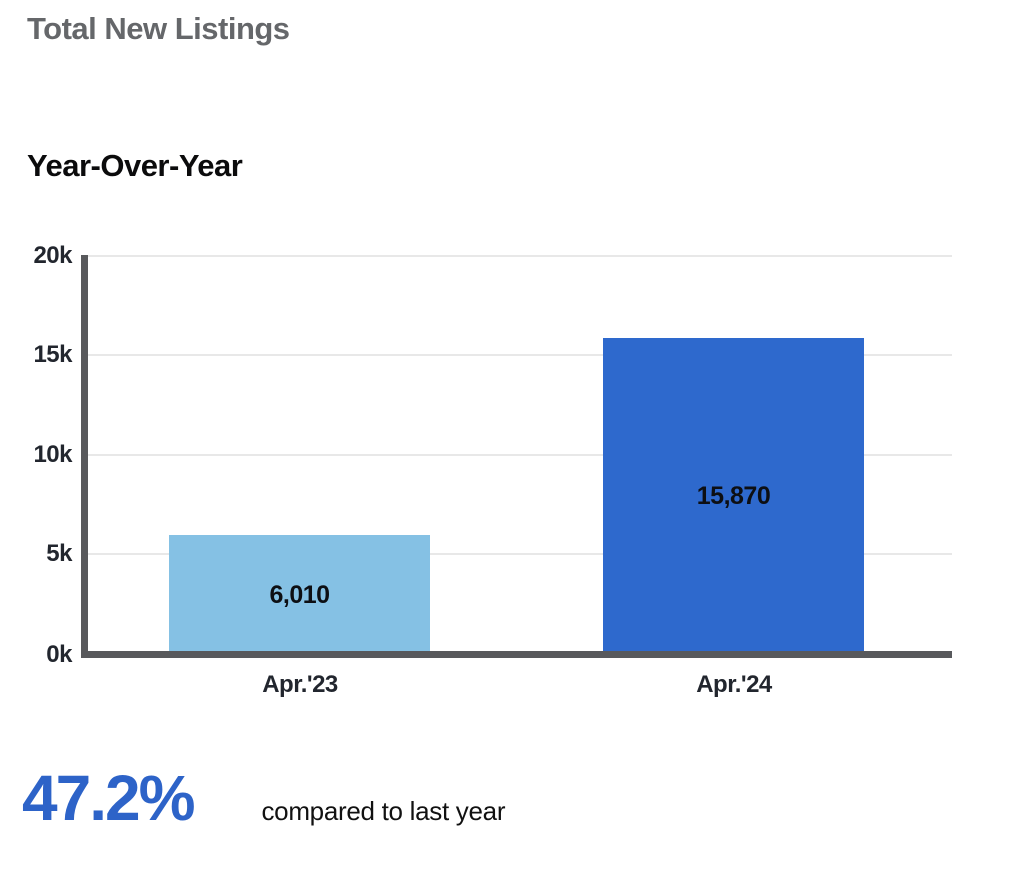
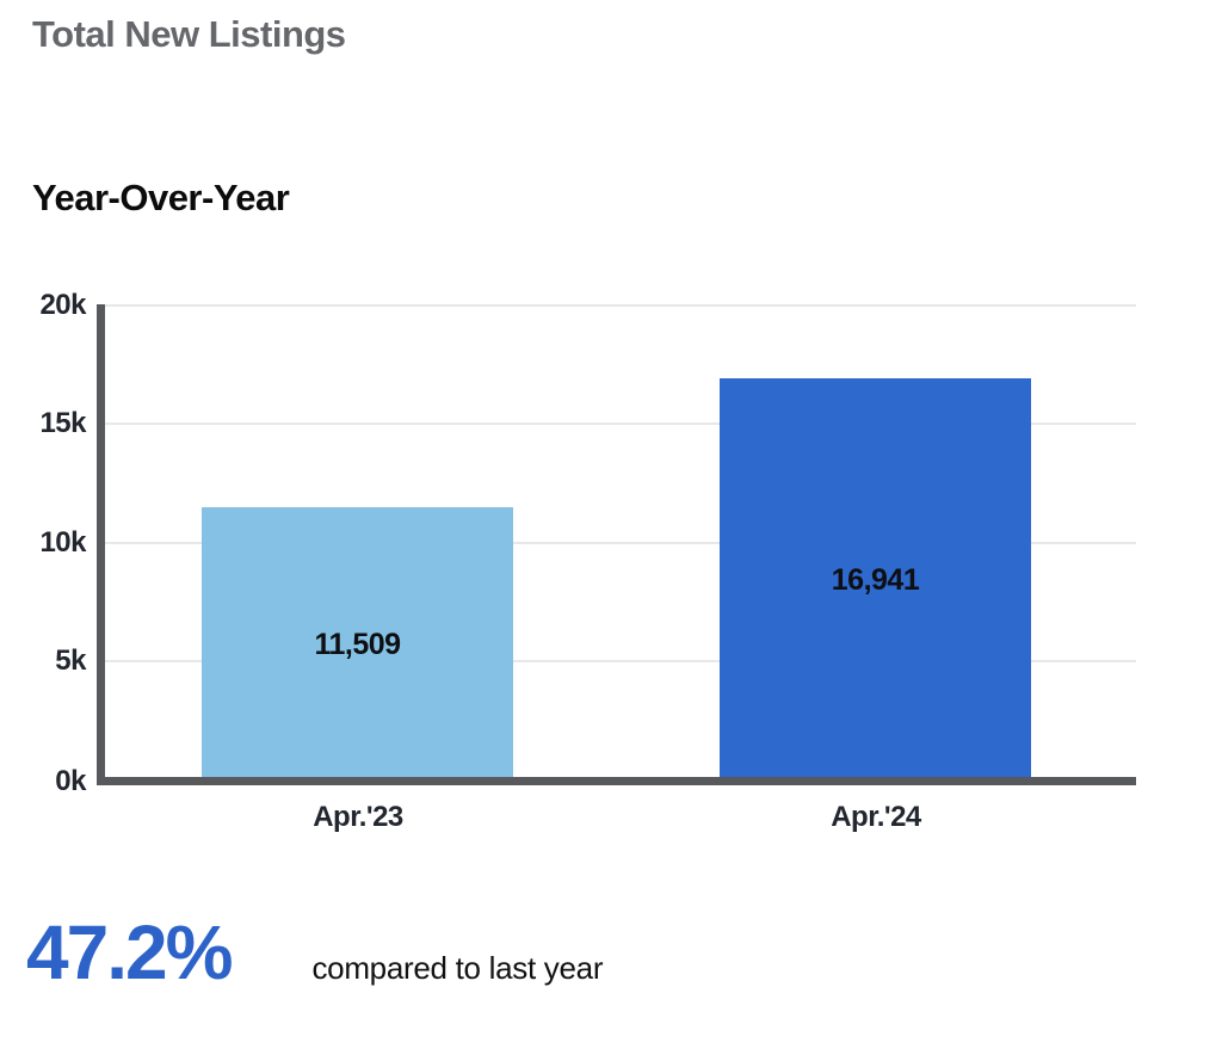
Apr.'23: 6,010 -> 11,509
Apr.'24: 15,870 -> 16,941
